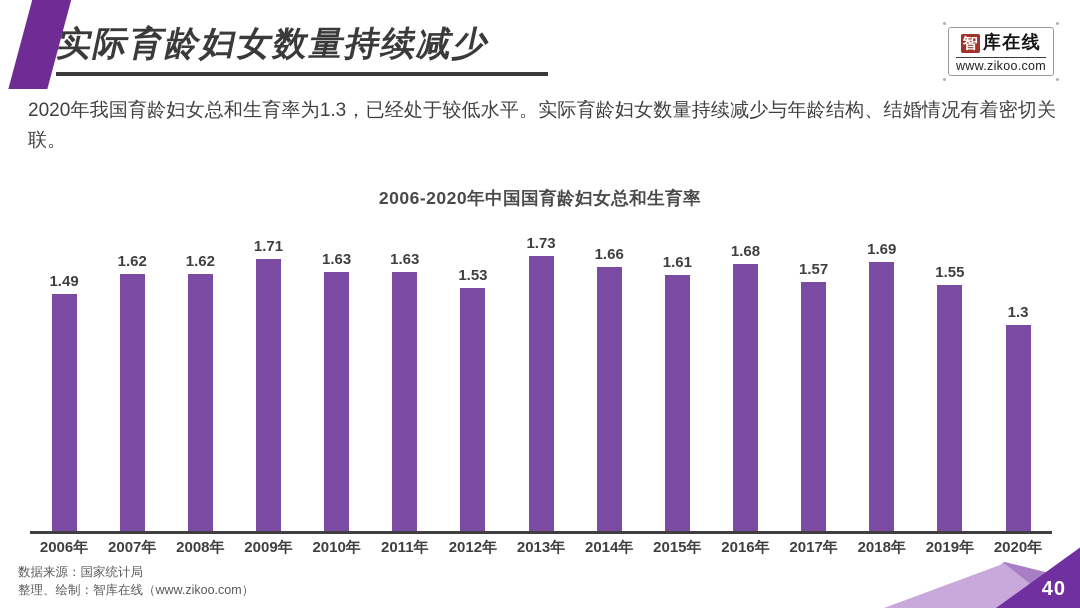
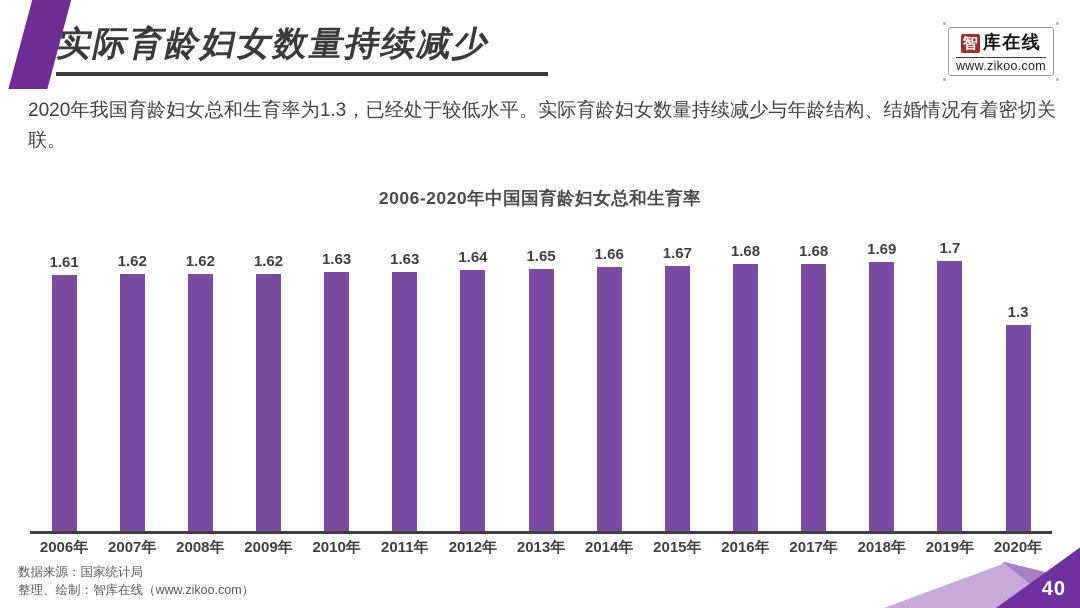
2006年: 1.49 -> 1.61
2009年: 1.71 -> 1.62
2012年: 1.53 -> 1.64
2013年: 1.73 -> 1.65
2015年: 1.61 -> 1.67
2017年: 1.57 -> 1.68
2019年: 1.55 -> 1.7
